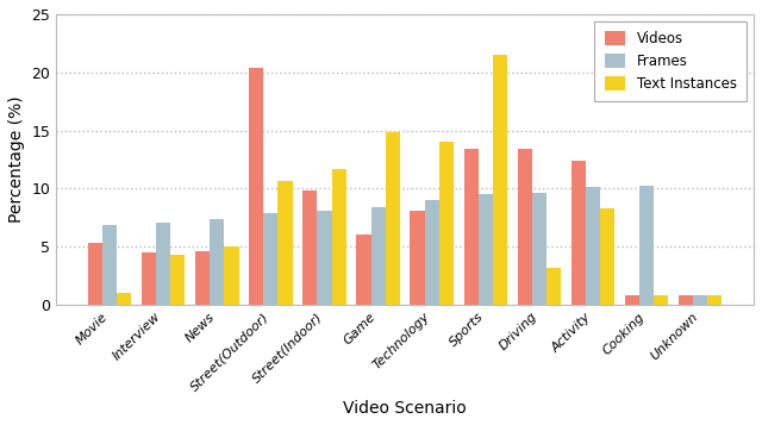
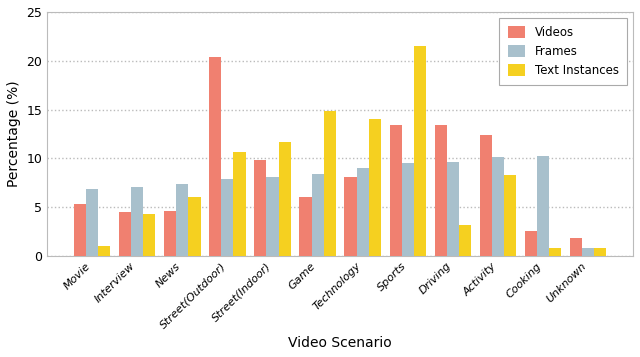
Text Instances/News: 5.0 -> 6.0
Videos/Cooking: 0.8 -> 2.6
Videos/Unknown: 0.8 -> 1.8
